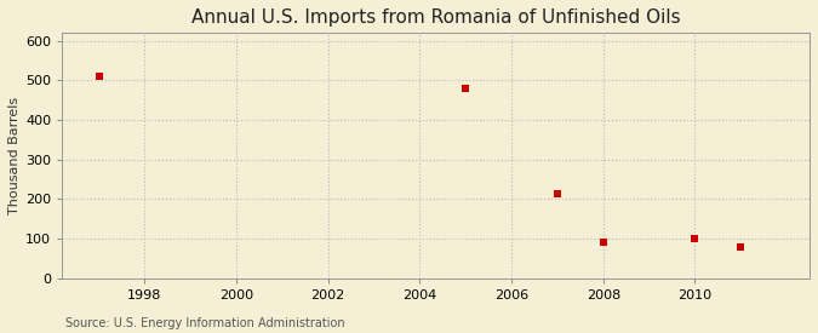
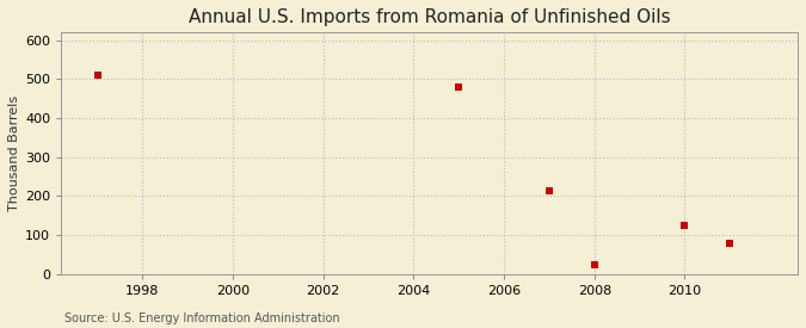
2008: 90 -> 25
2010: 100 -> 125
